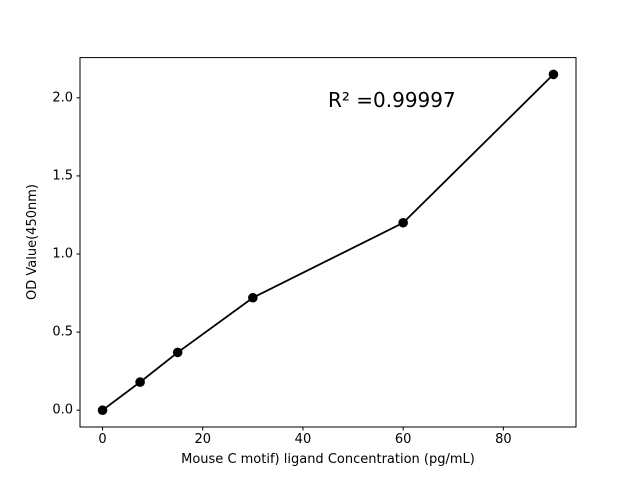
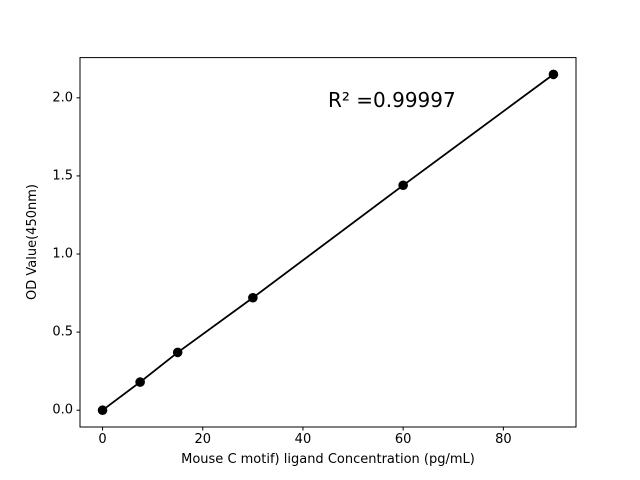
60: 1.20 -> 1.44
